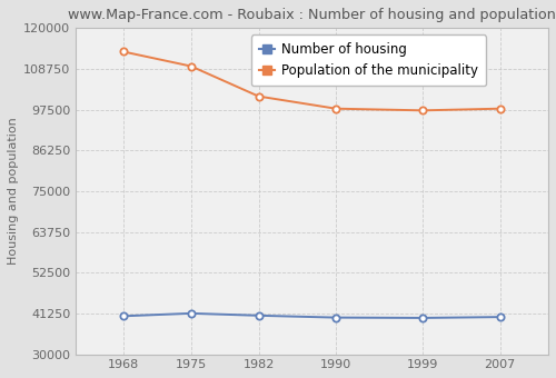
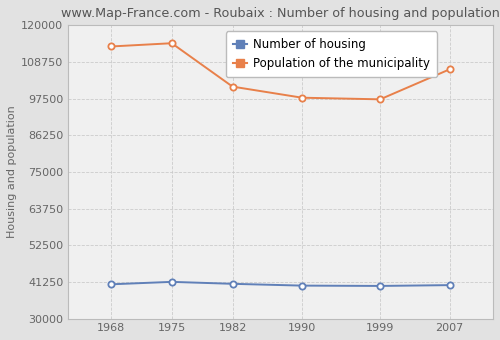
Population of the municipality/1975: 109500 -> 114500
Population of the municipality/2007: 97800 -> 106500
